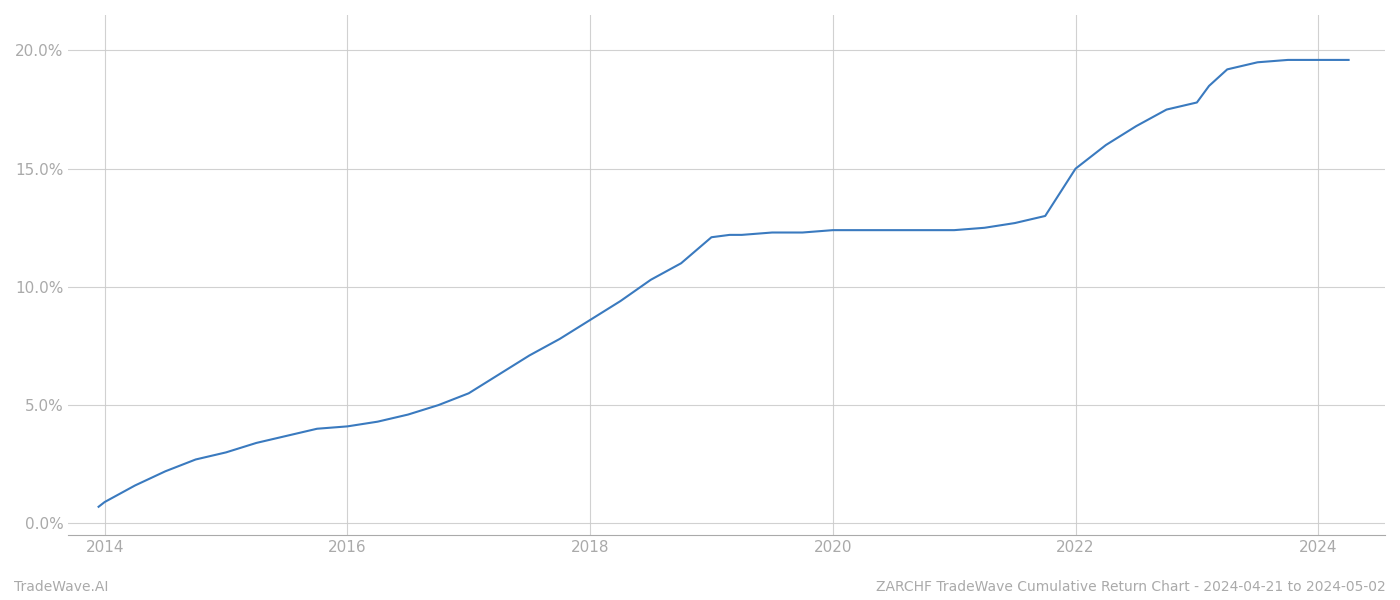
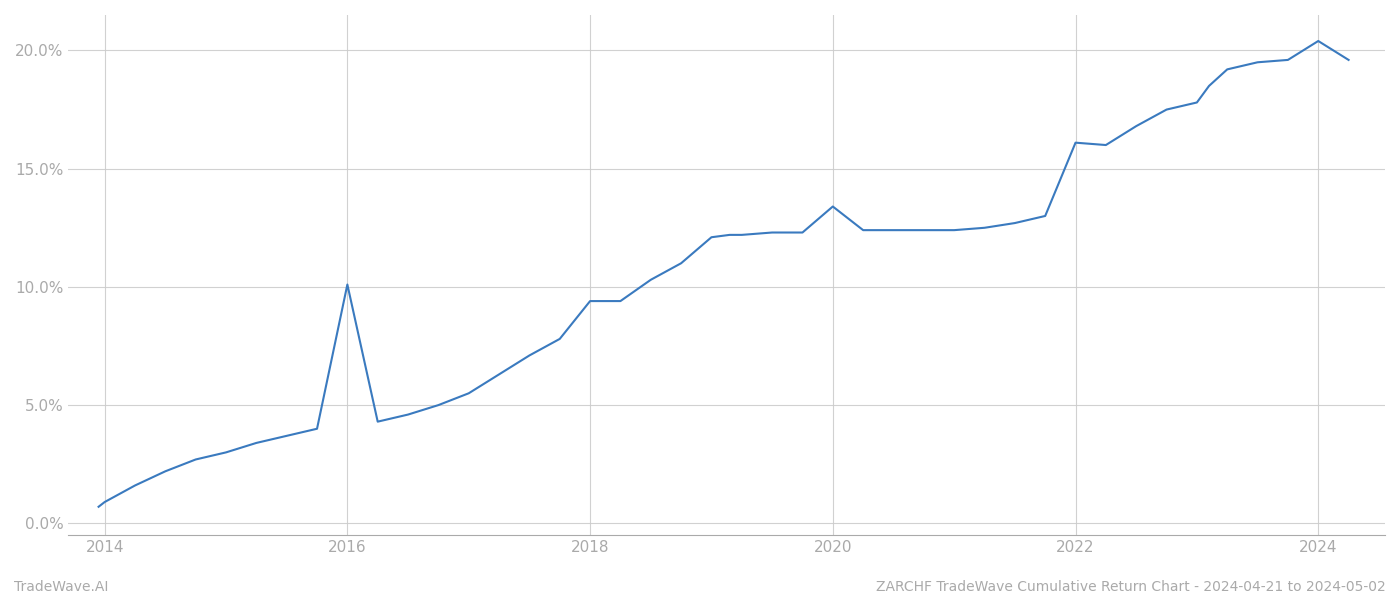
2016: 4.1% -> 10.1%
2018: 8.6% -> 9.4%
2020: 12.4% -> 13.4%
2022: 15.0% -> 16.1%
2024: 19.6% -> 20.4%
